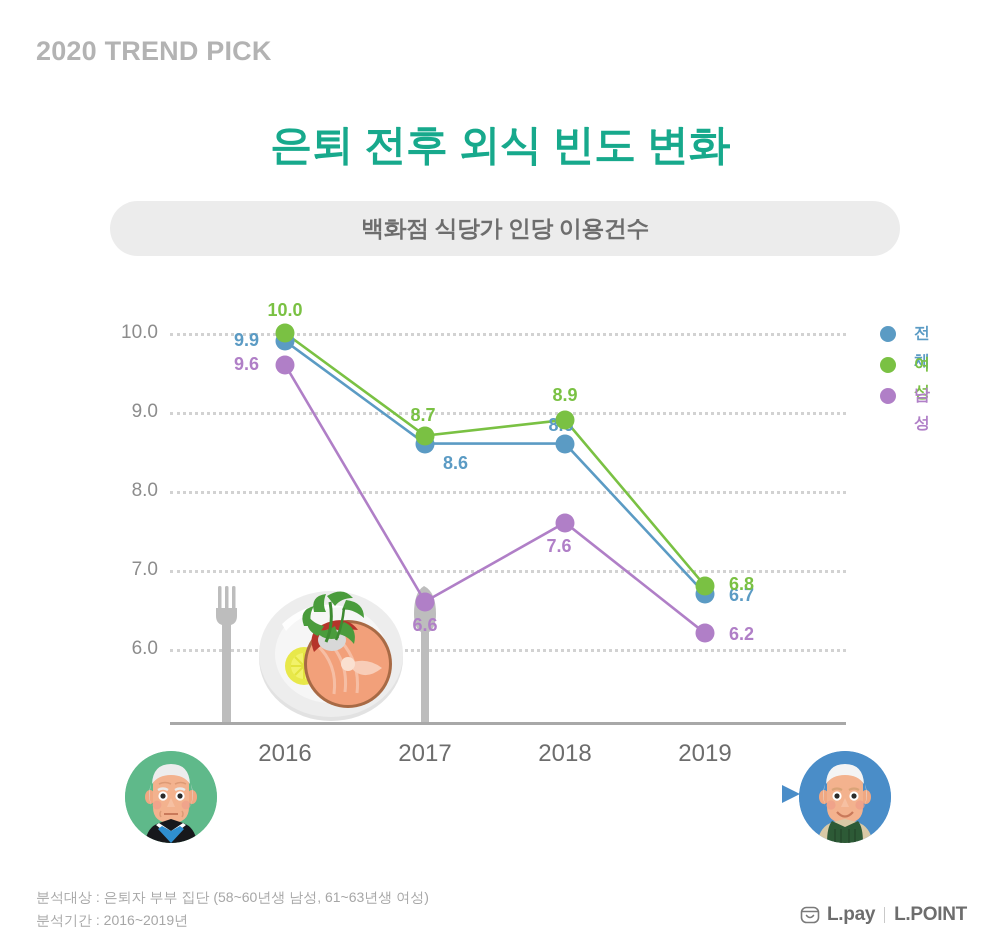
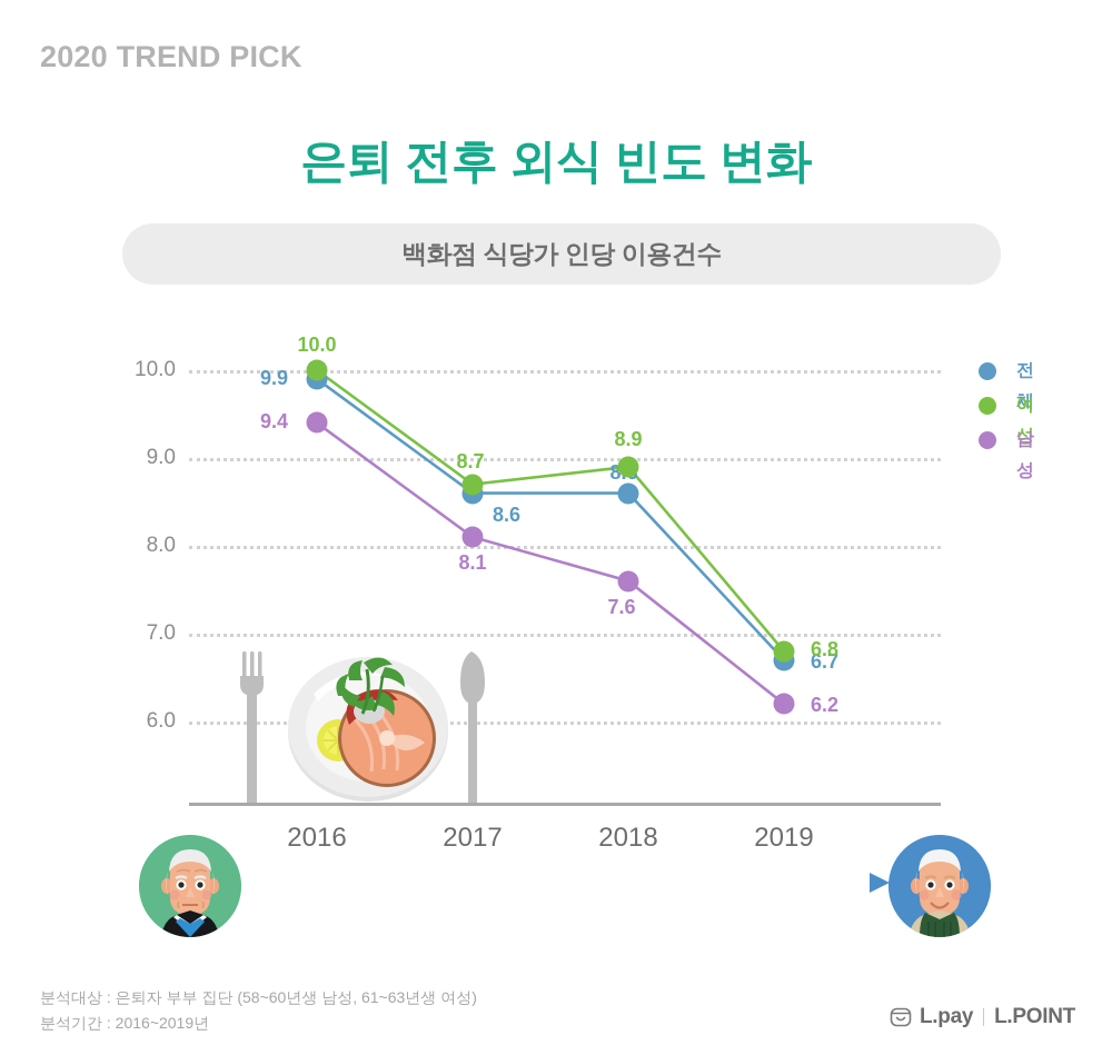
남성/2016: 9.6 -> 9.4
남성/2017: 6.6 -> 8.1
